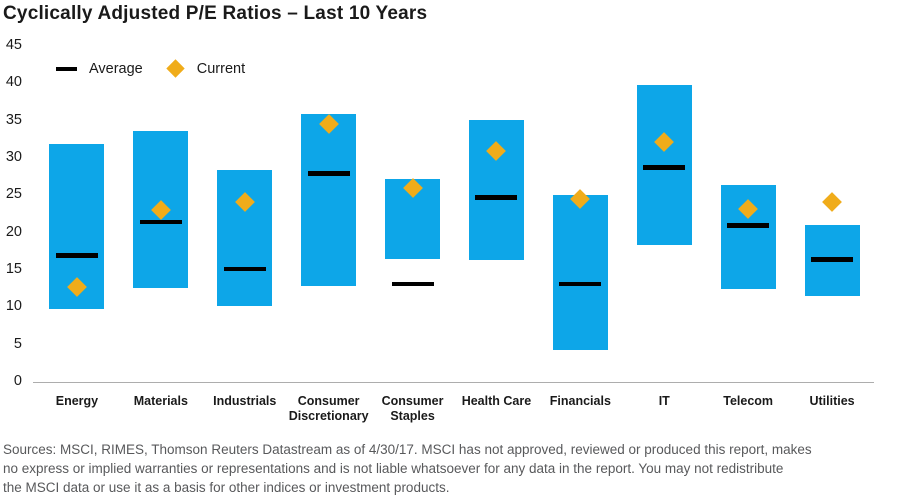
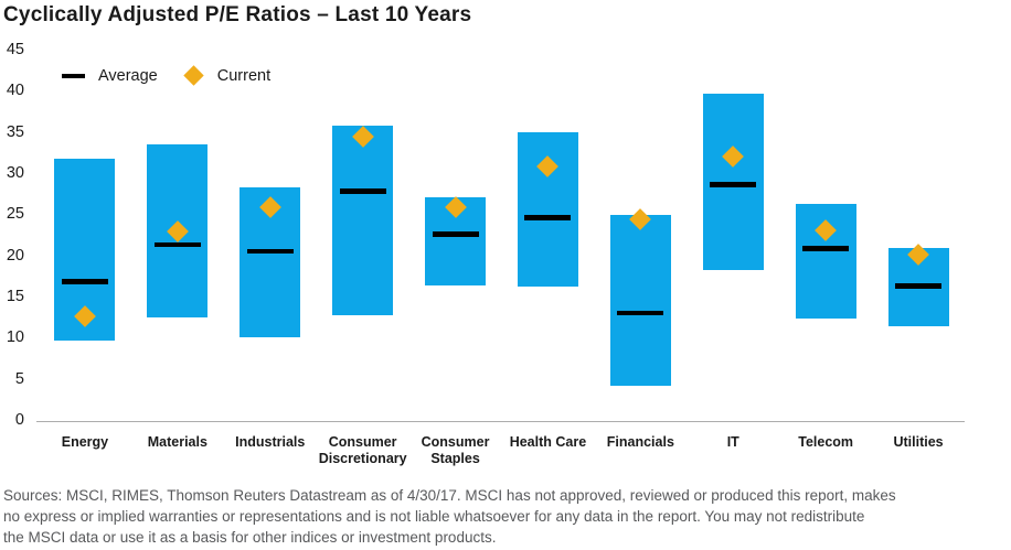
Average/Industrials: 15 -> 20
Current/Industrials: 24 -> 26
Average/Consumer Staples: 13 -> 23
Current/Utilities: 24 -> 20
